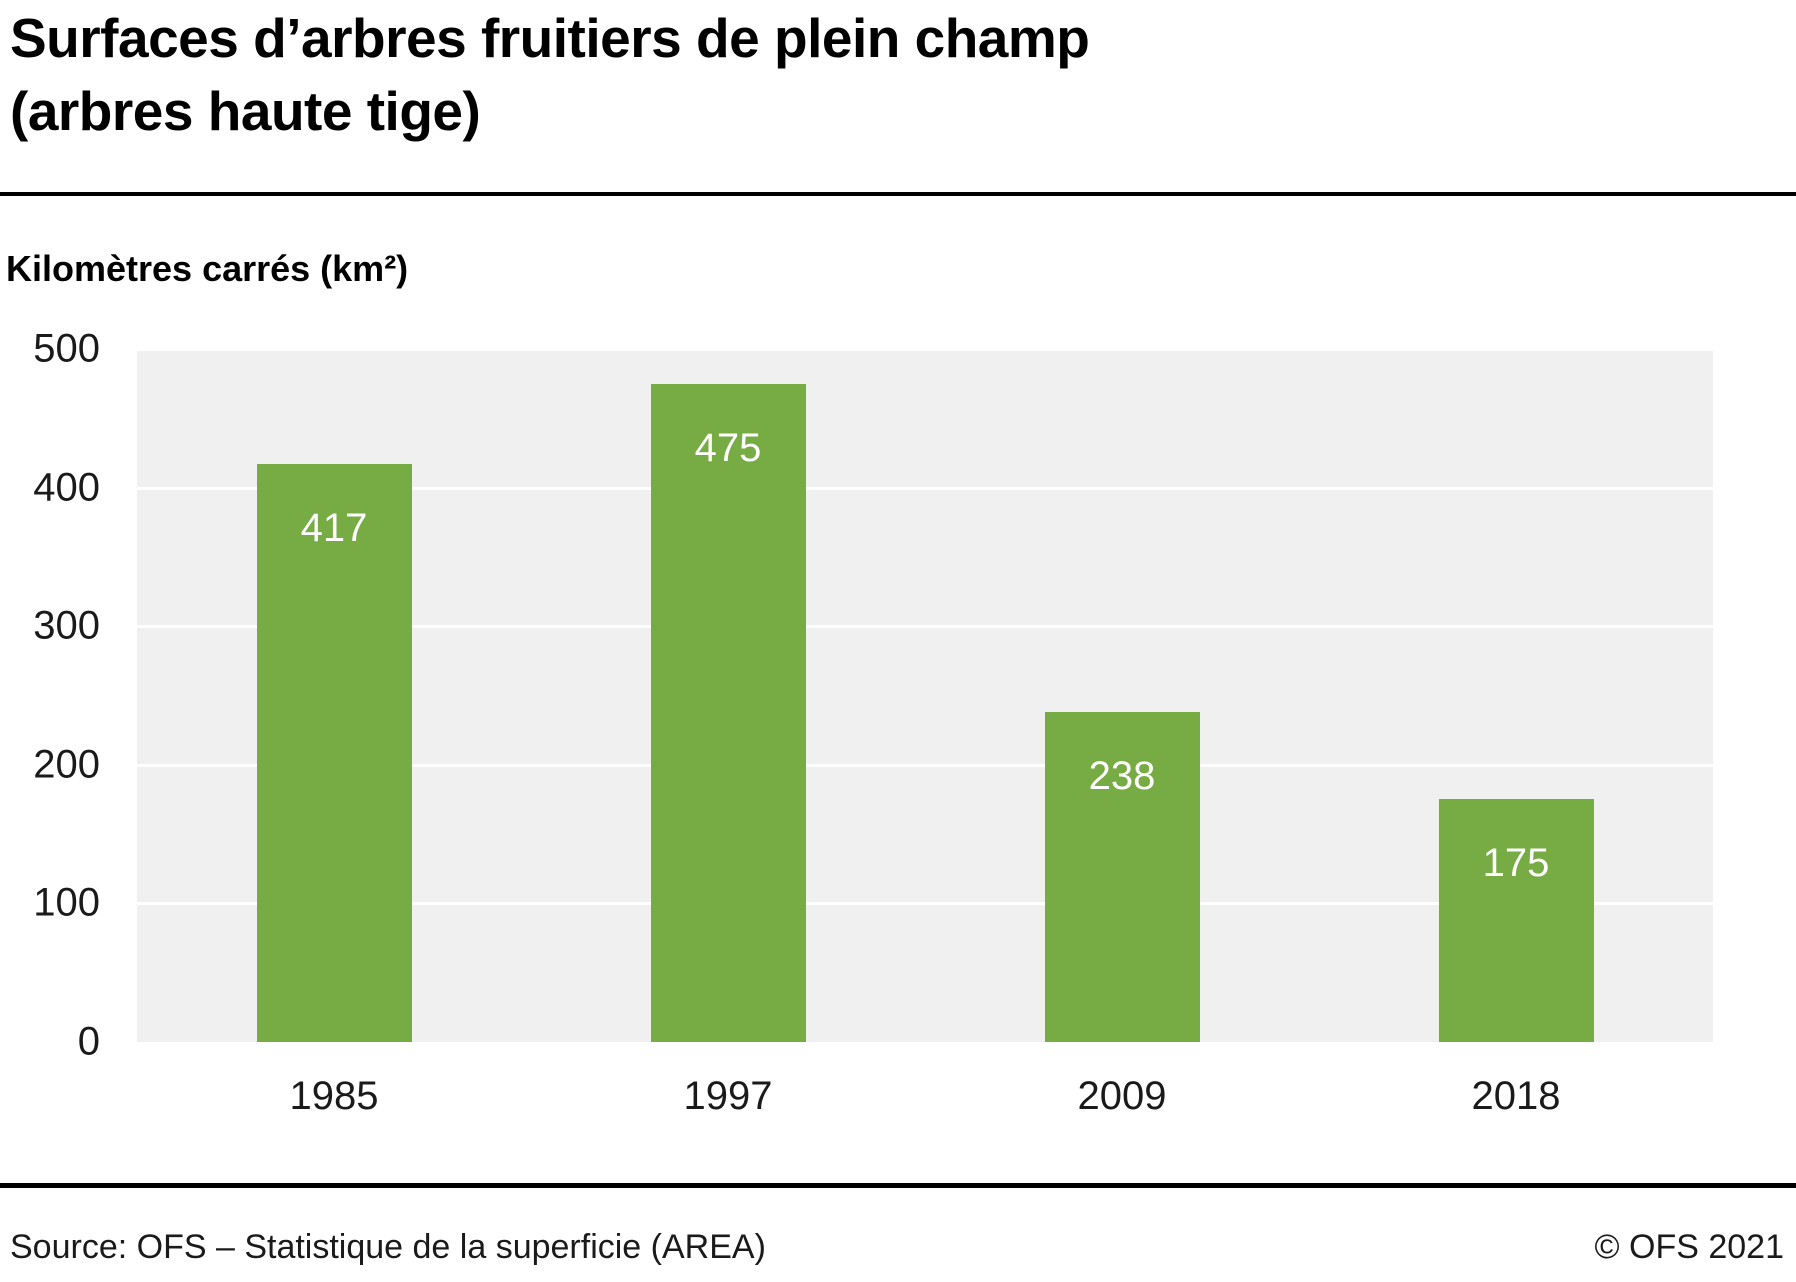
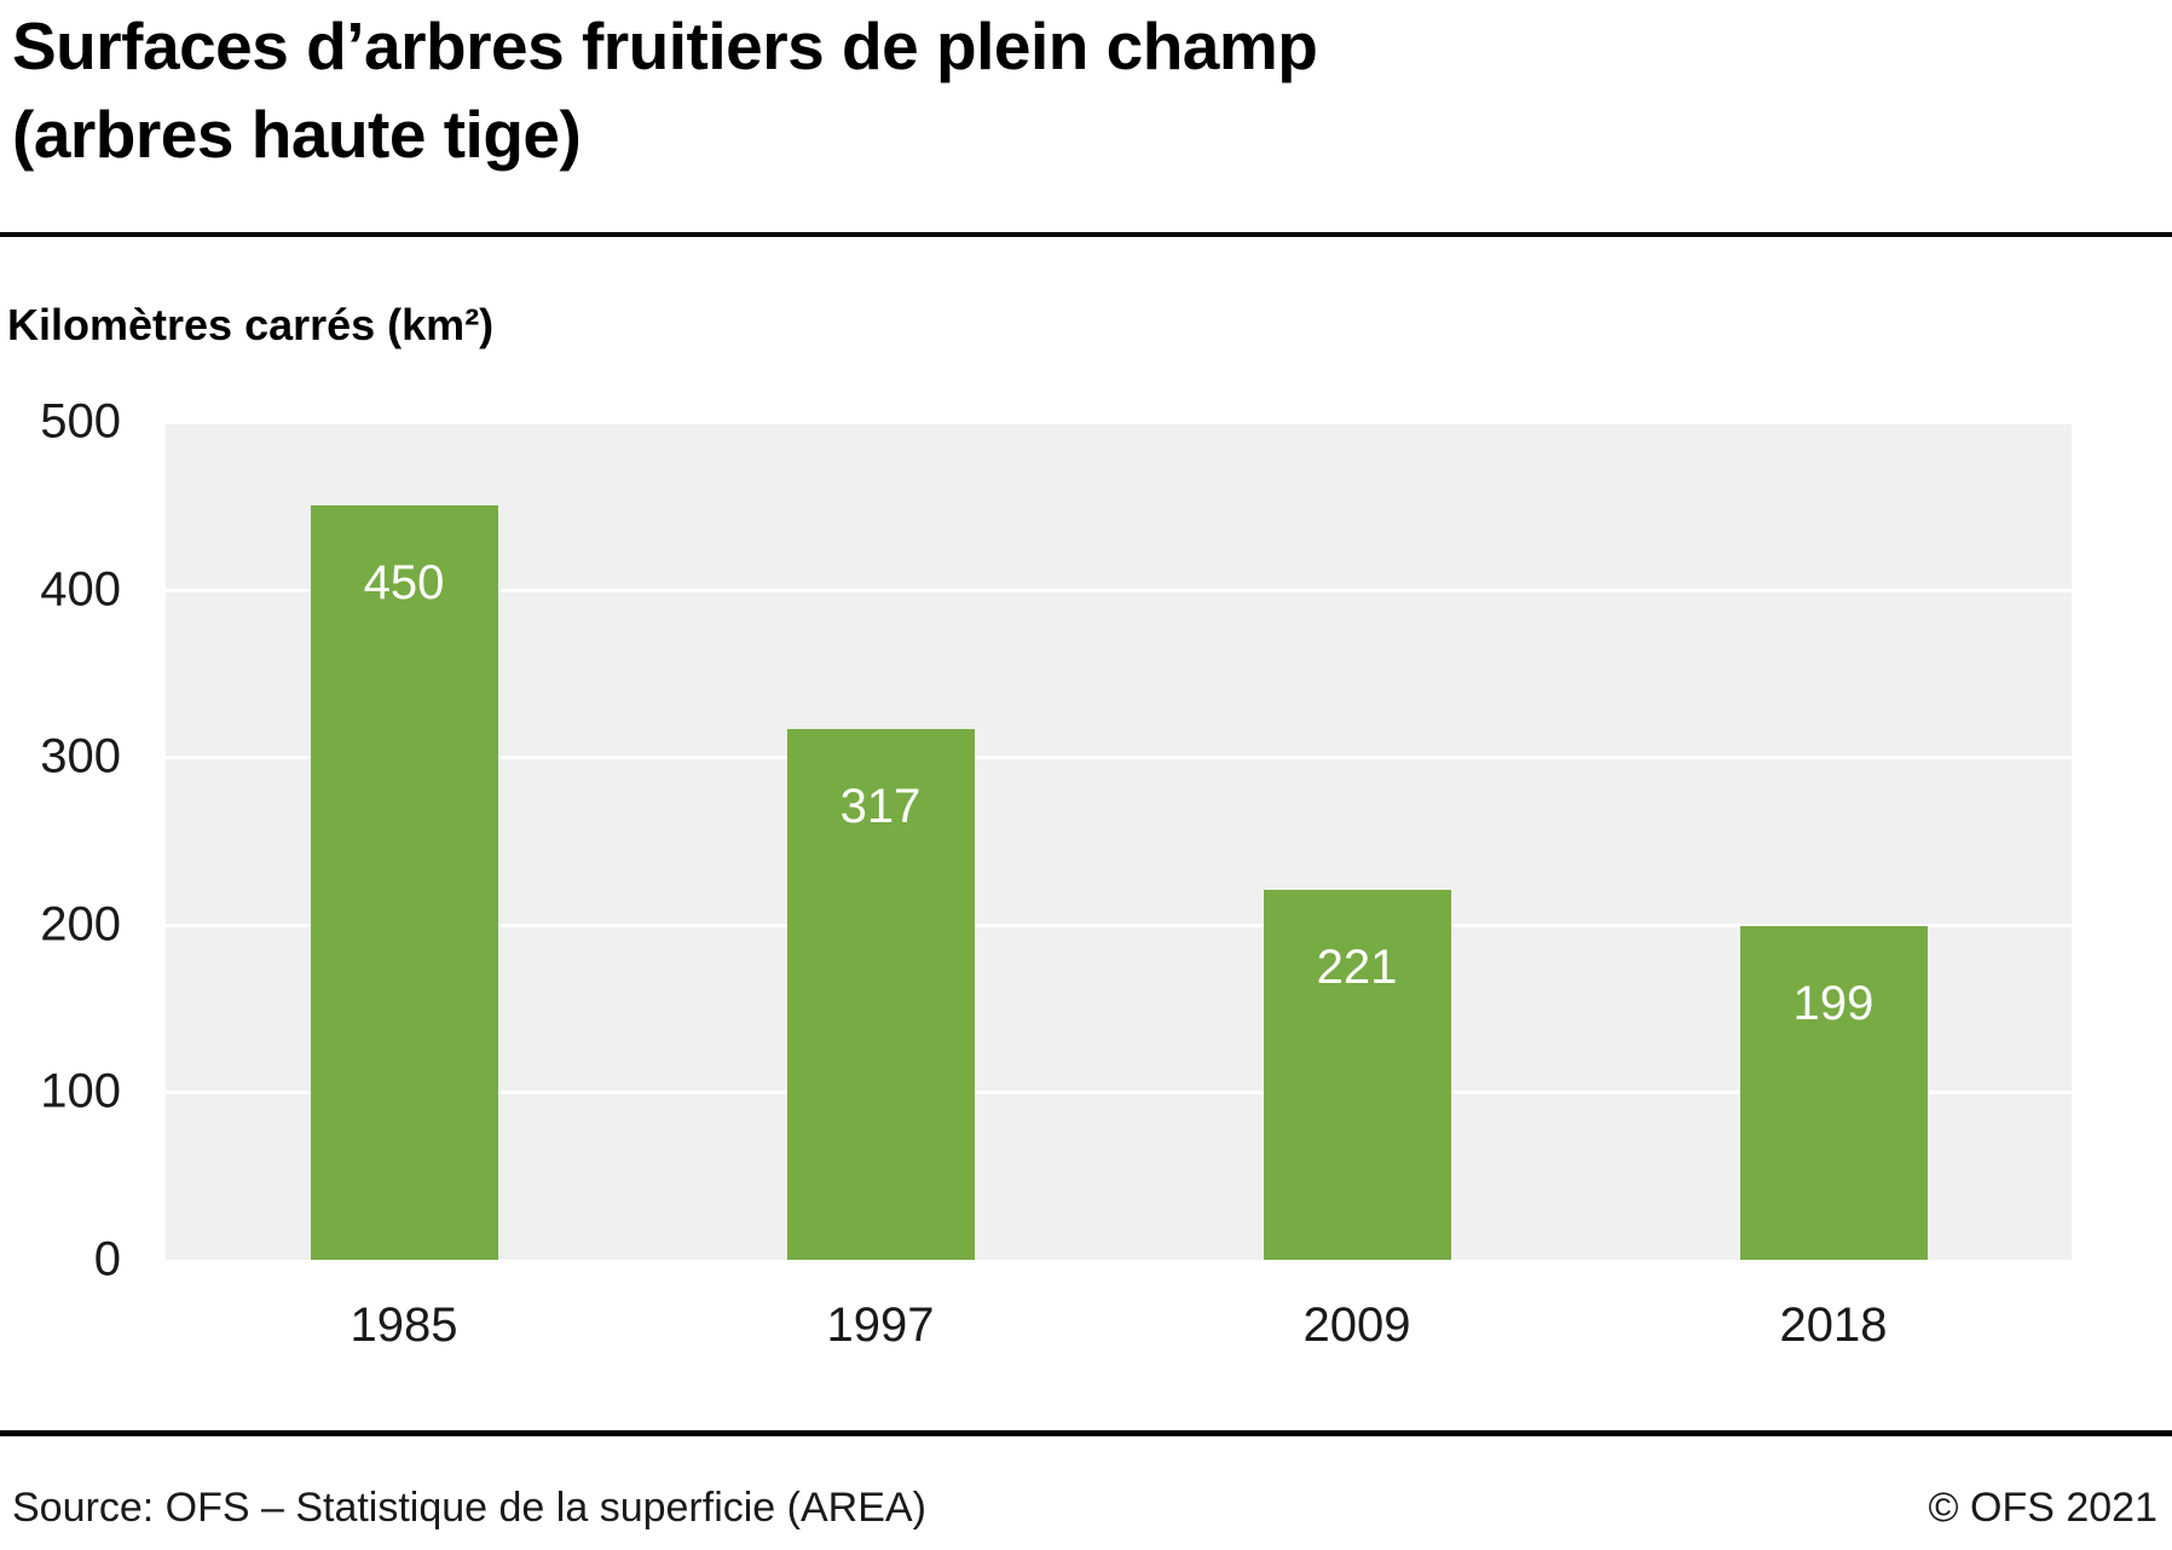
1985: 417 -> 450
1997: 475 -> 317
2009: 238 -> 221
2018: 175 -> 199
